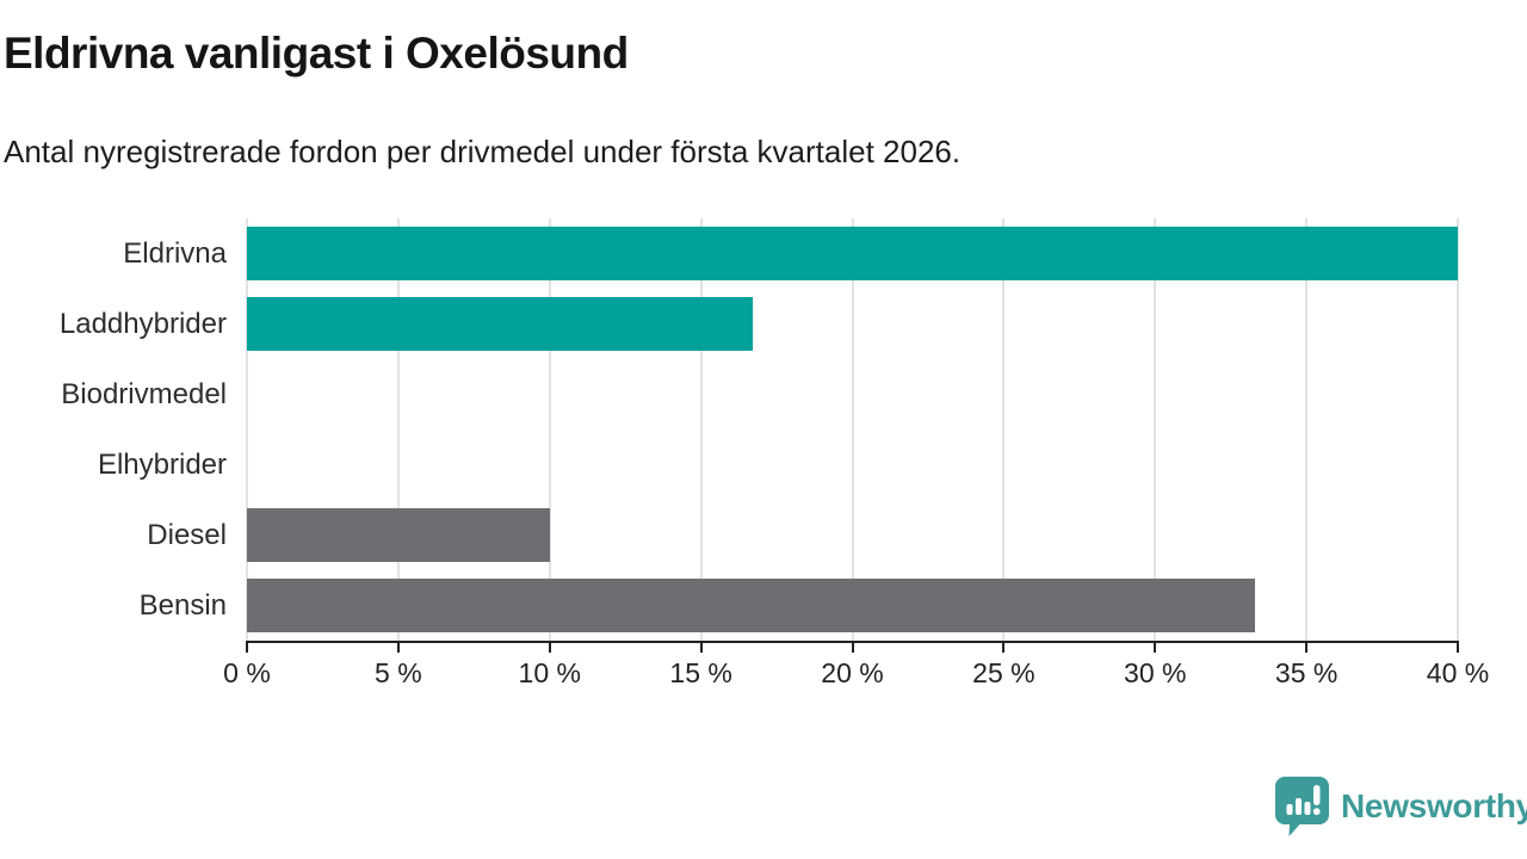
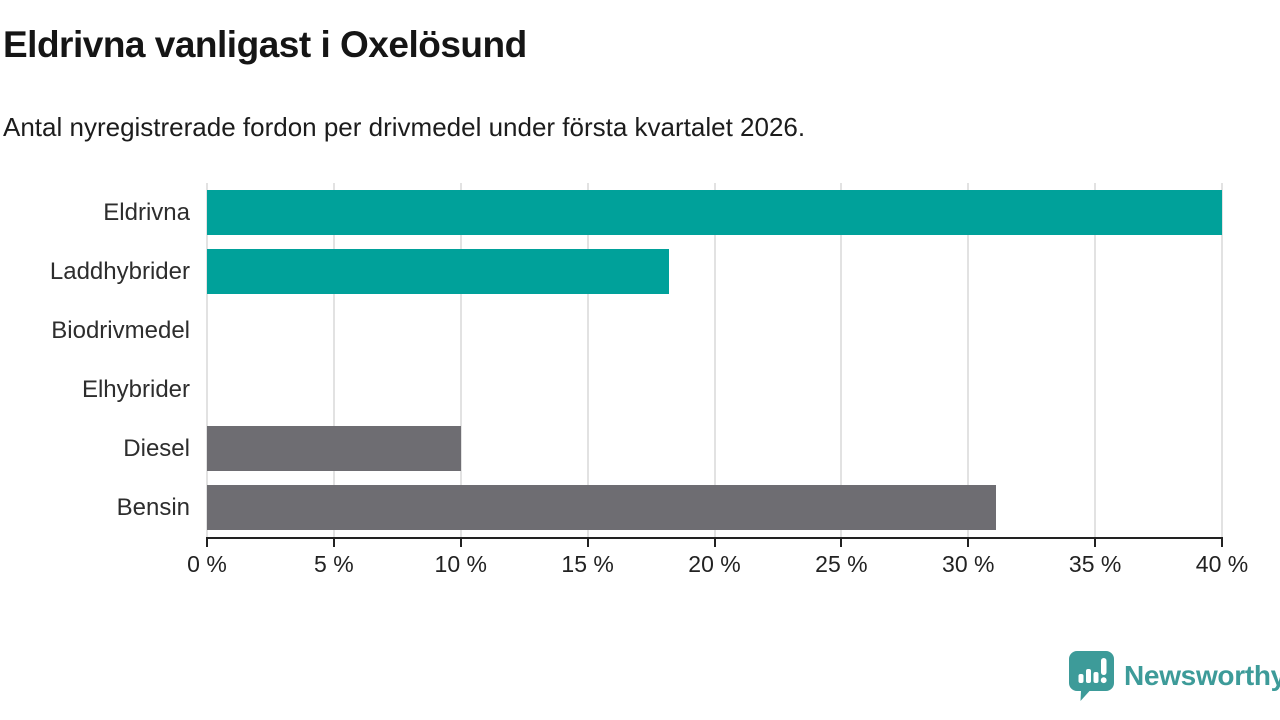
Laddhybrider: 16.7% -> 18.2%
Bensin: 33.3% -> 31.1%
